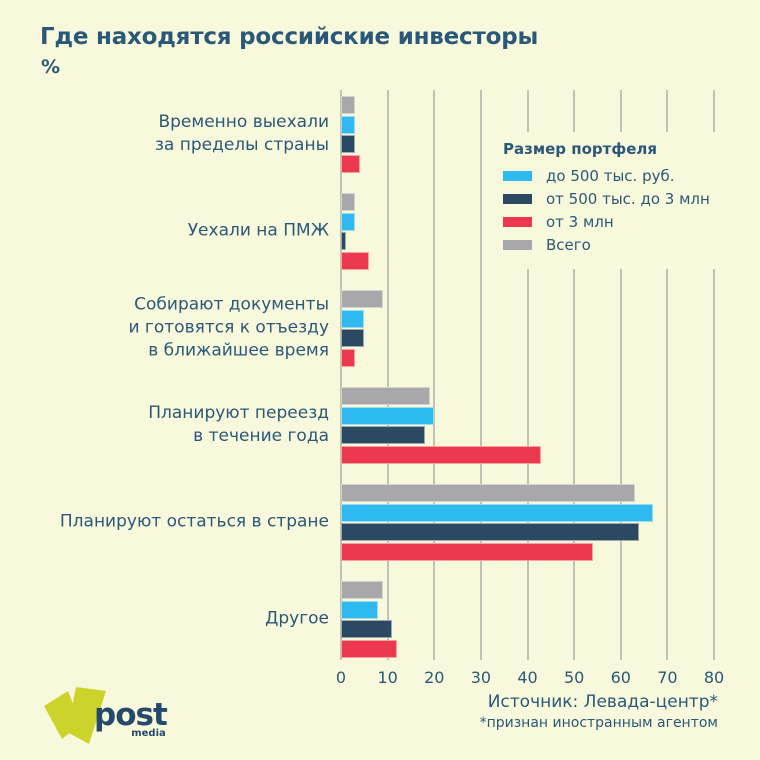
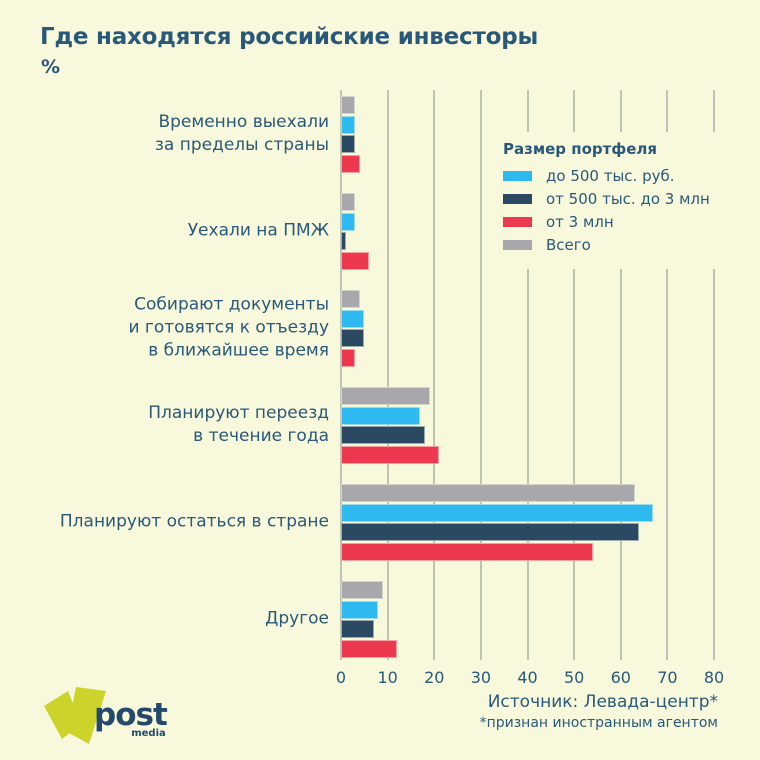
Всего/Собирают документы и готовятся к отъезду в ближайшее время: 9 -> 4
до 500 тыс. руб./Планируют переезд в течение года: 20 -> 17
от 3 млн/Планируют переезд в течение года: 43 -> 21
от 500 тыс. до 3 млн/Другое: 11 -> 7
